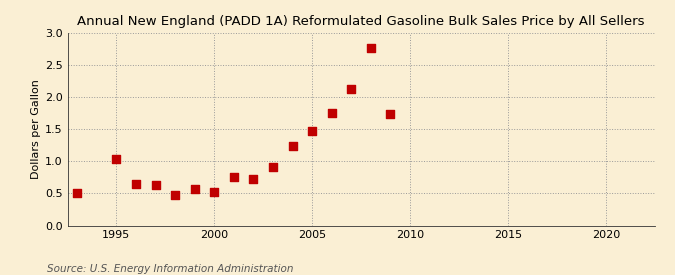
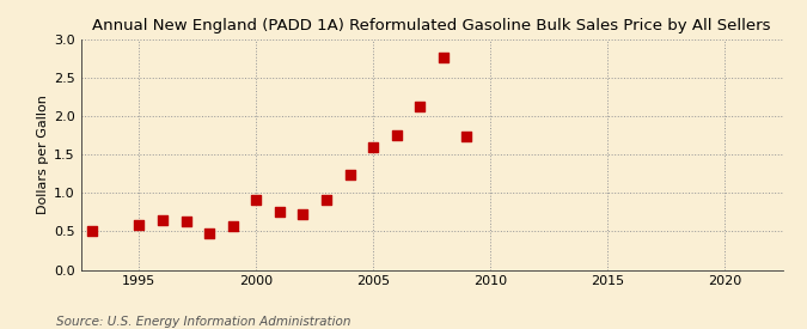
1995: 1.04 -> 0.58
2000: 0.52 -> 0.91
2005: 1.48 -> 1.59
